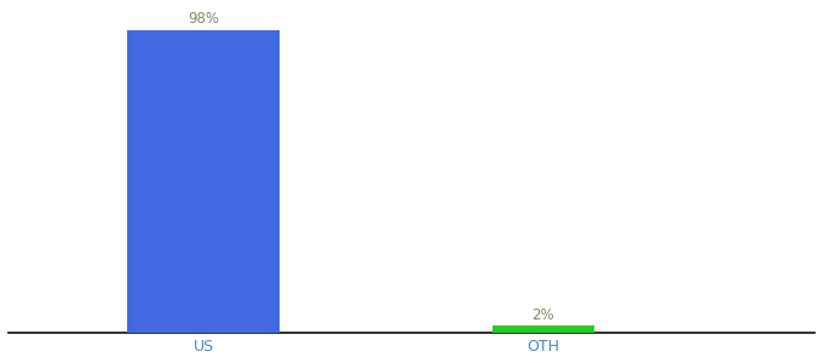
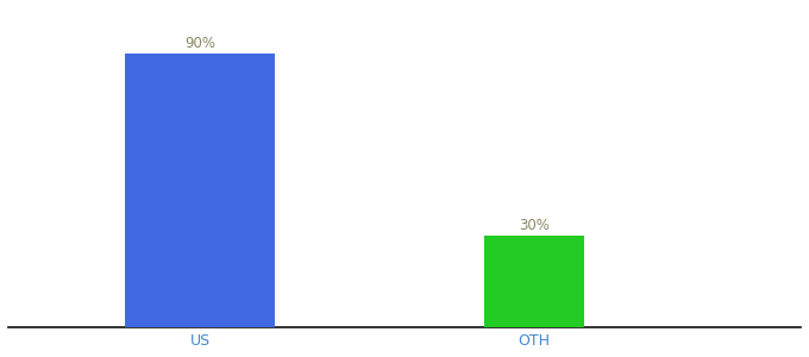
US: 98% -> 90%
OTH: 2% -> 30%
